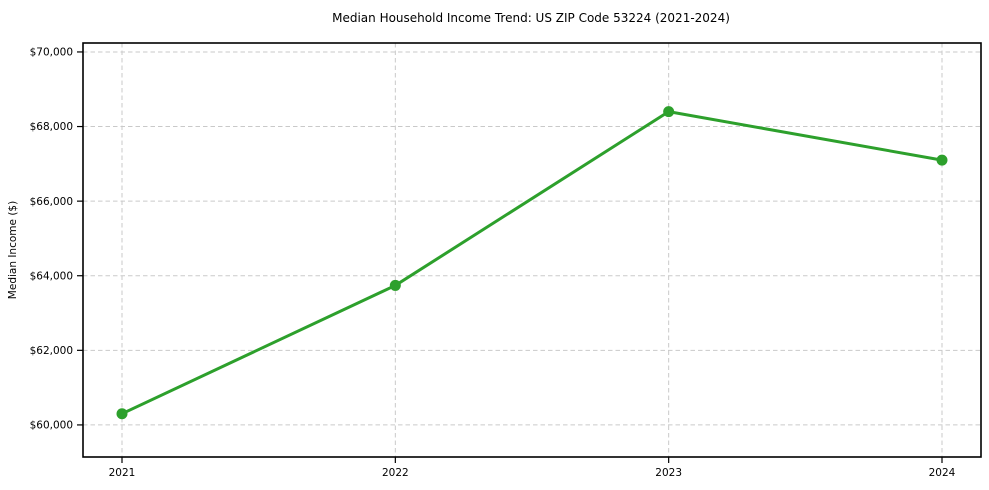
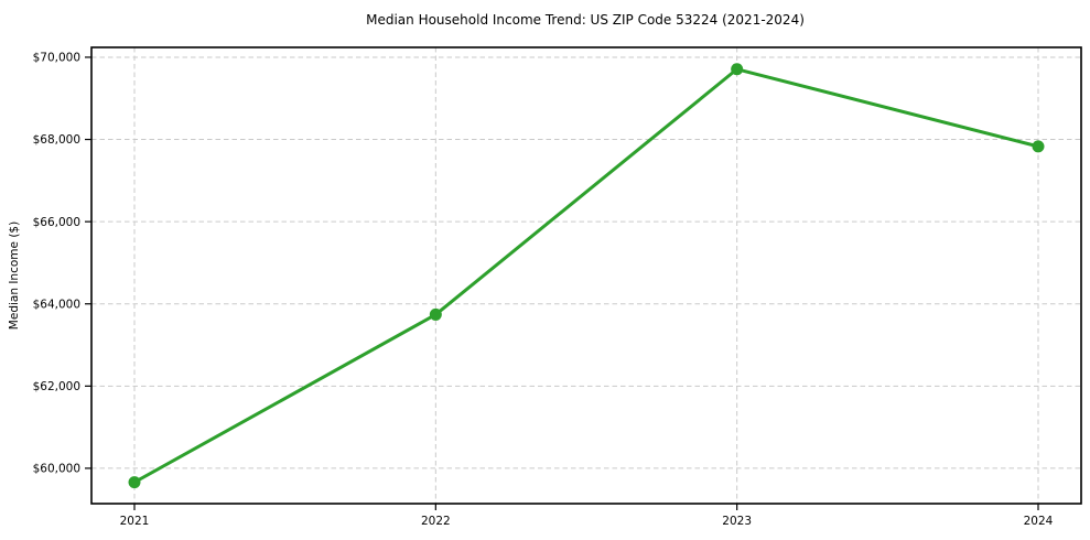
2021: $60300 -> $59700
2023: $68400 -> $69700
2024: $67100 -> $67800
